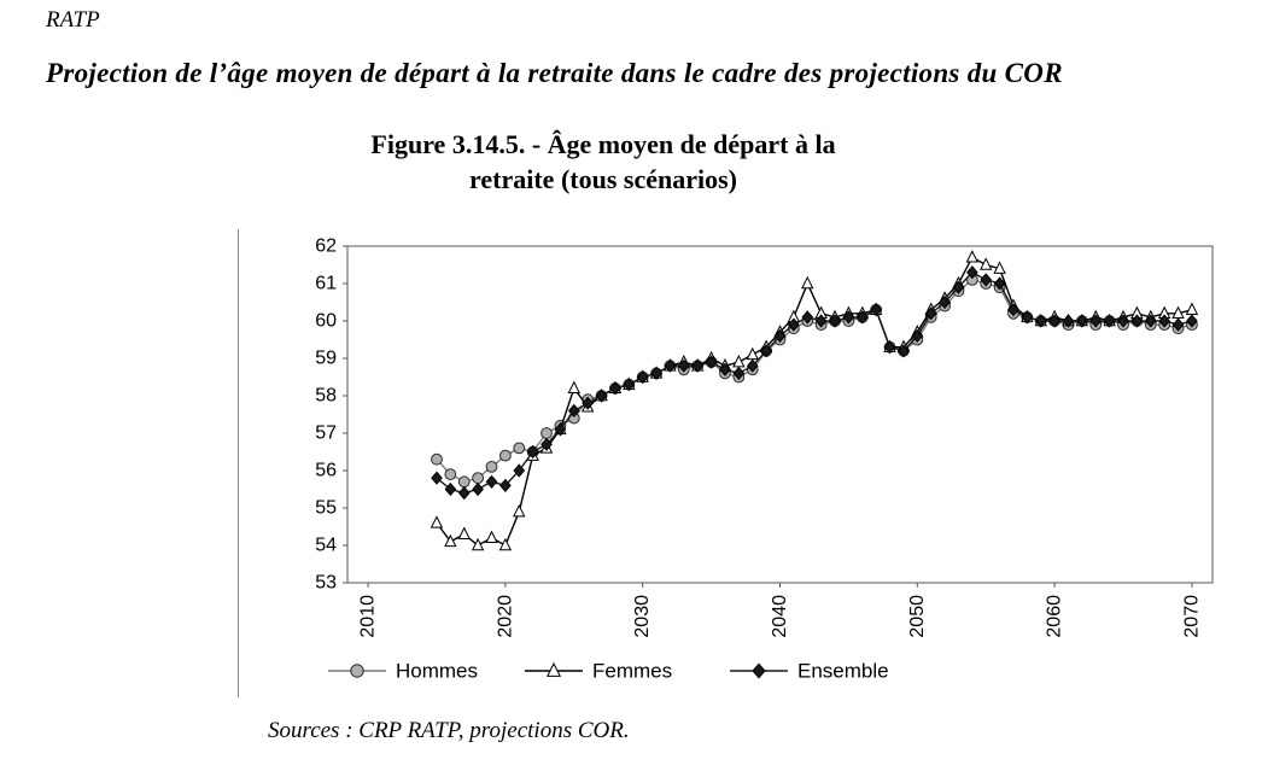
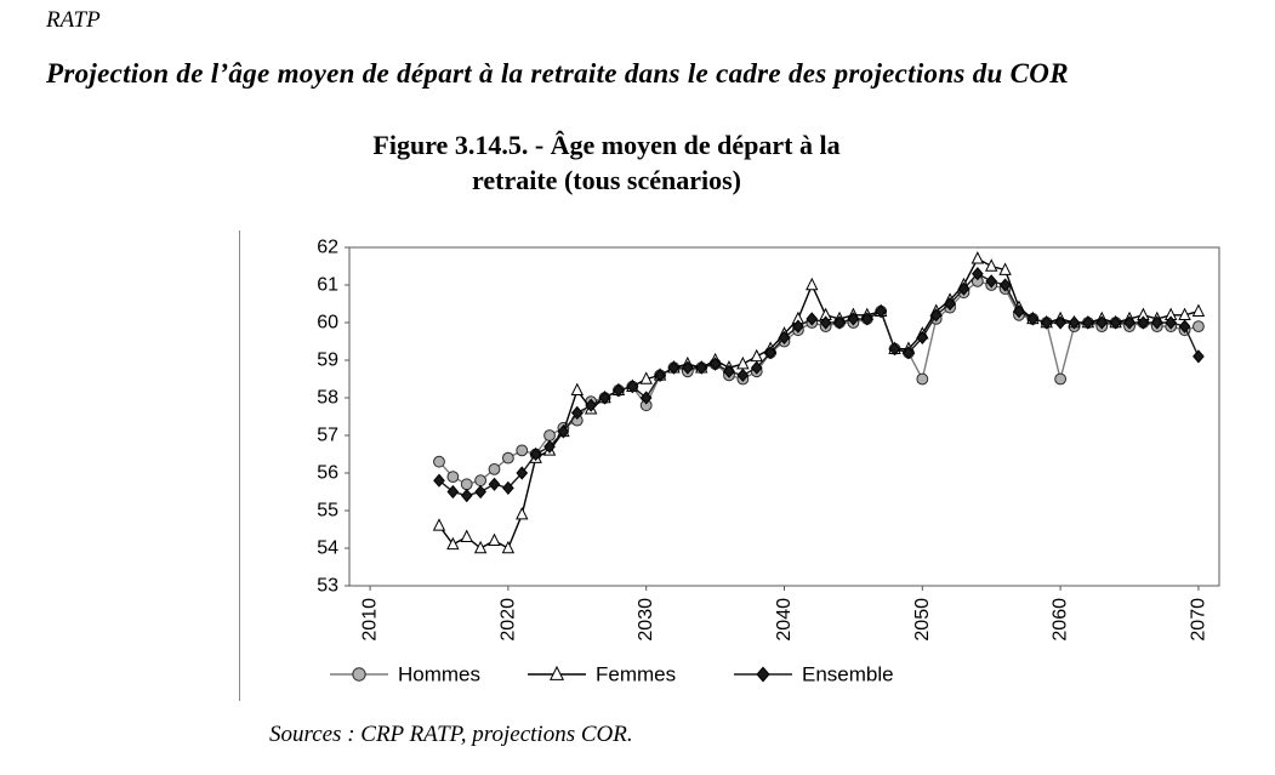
Hommes/2030: 58.5 -> 57.8
Ensemble/2030: 58.5 -> 58.0
Hommes/2050: 59.5 -> 58.5
Hommes/2060: 60.0 -> 58.5
Ensemble/2070: 60.0 -> 59.1
